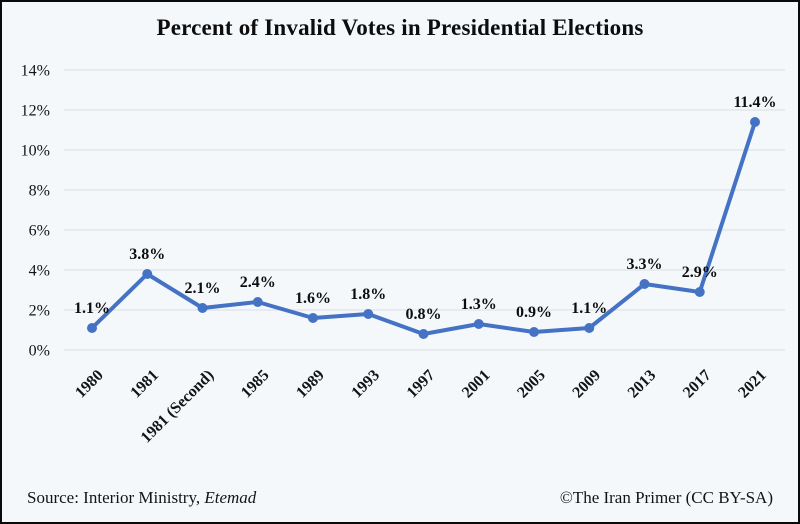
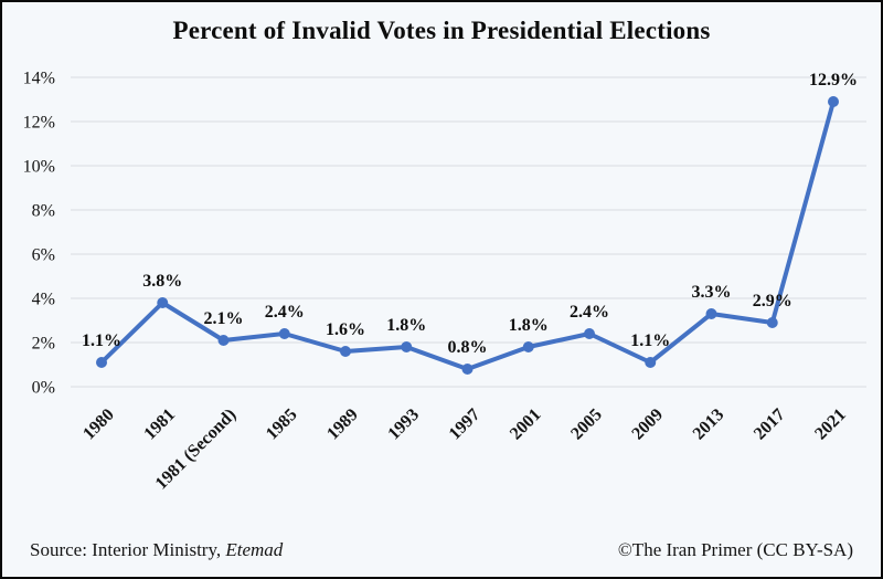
2001: 1.3% -> 1.8%
2005: 0.9% -> 2.4%
2021: 11.4% -> 12.9%
